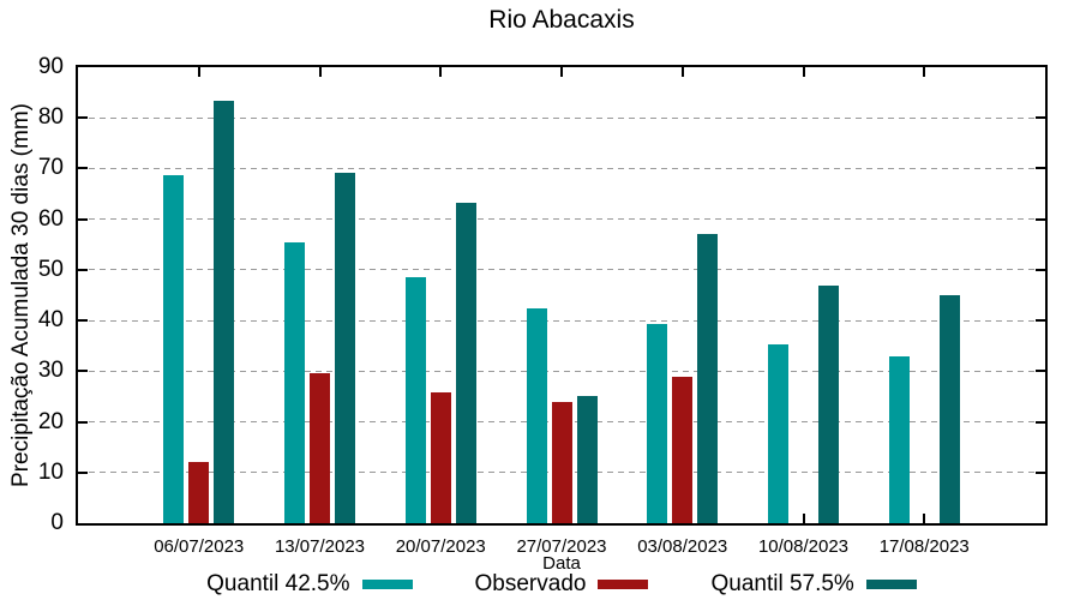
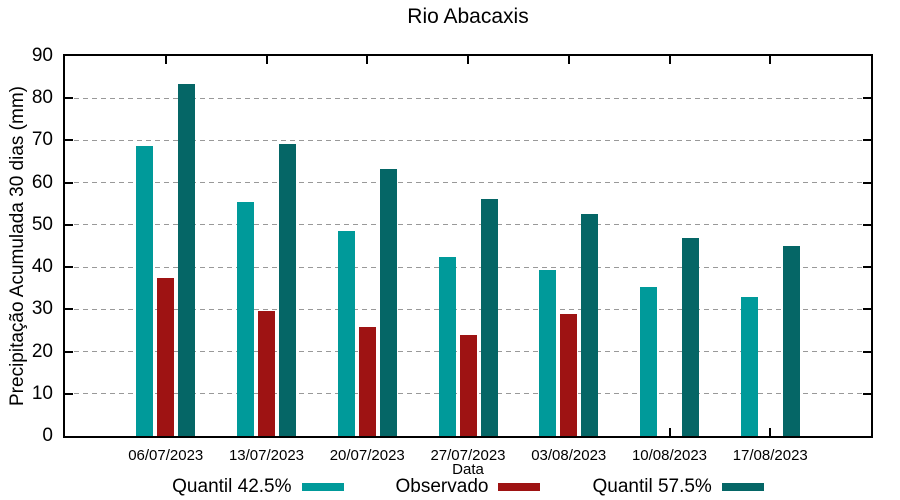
Observado/06/07/2023: 12 -> 38
Quantil 57.5%/27/07/2023: 25 -> 56
Quantil 57.5%/03/08/2023: 57 -> 53
